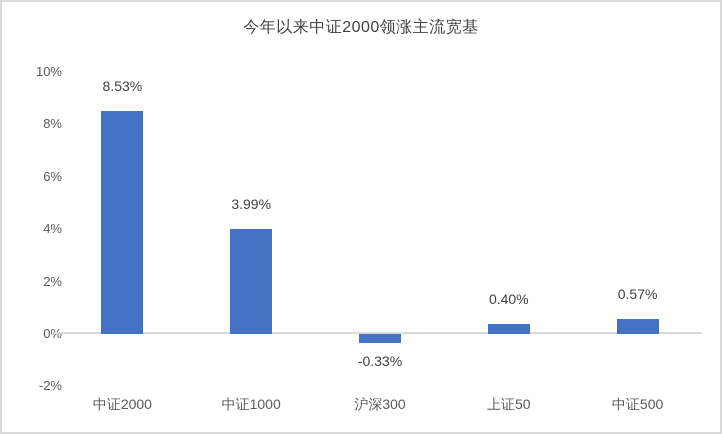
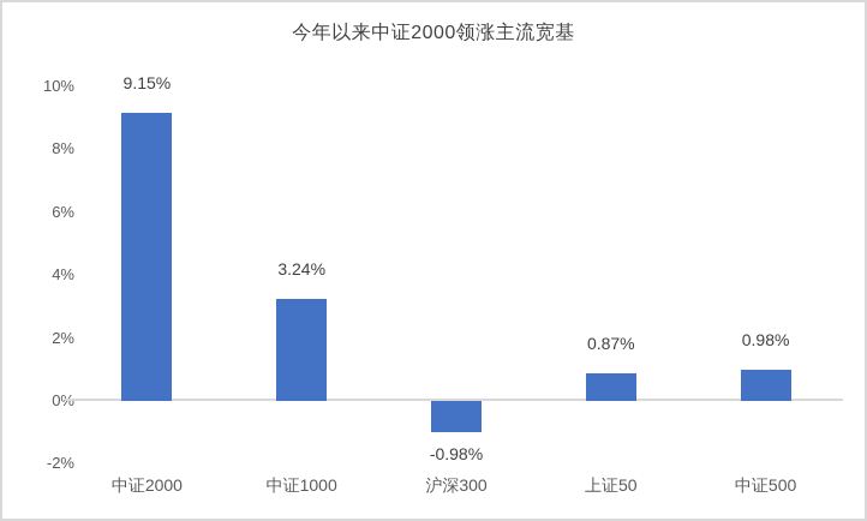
中证2000: 8.53% -> 9.15%
中证1000: 3.99% -> 3.24%
沪深300: -0.33% -> -0.98%
上证50: 0.40% -> 0.87%
中证500: 0.57% -> 0.98%
